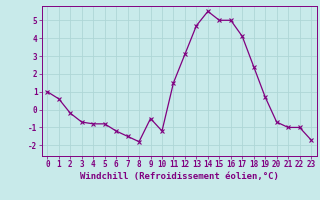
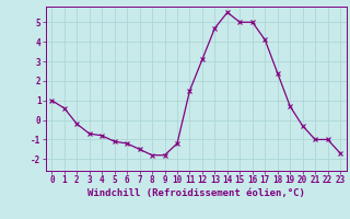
5: -0.8 -> -1.1
9: -0.5 -> -1.8
20: -0.7 -> -0.3
